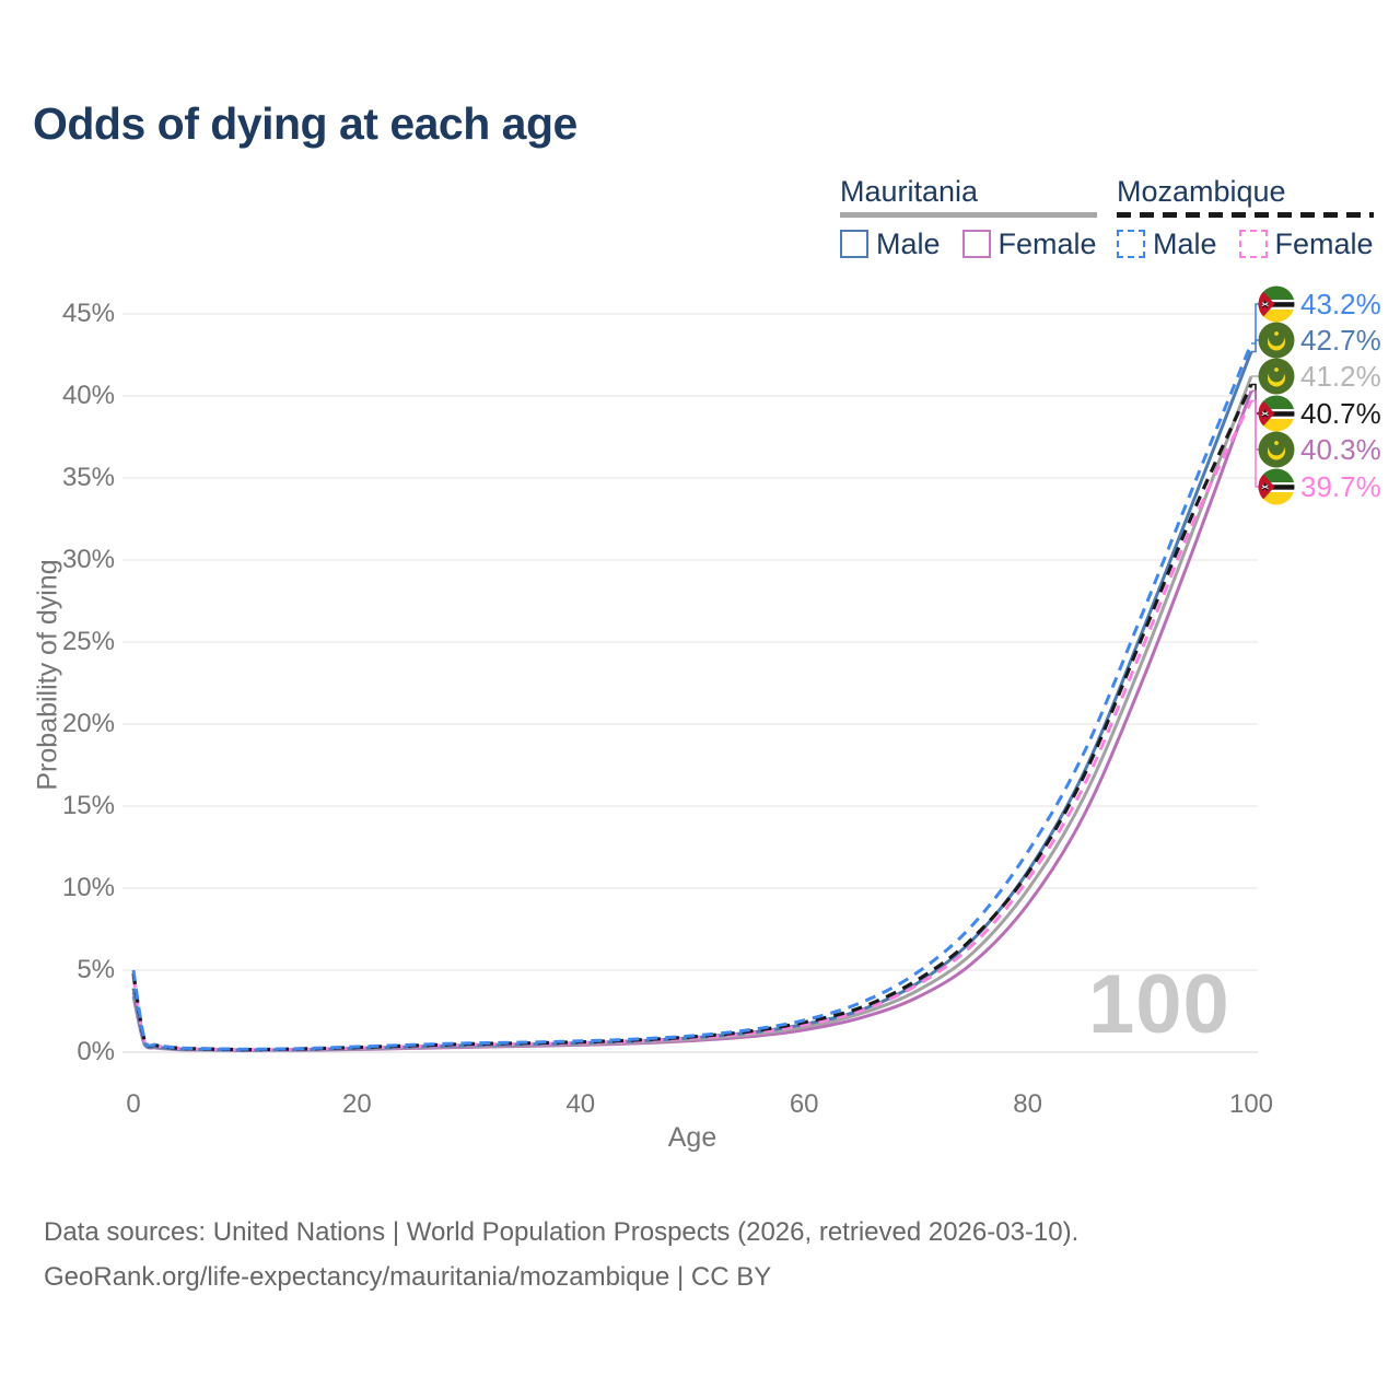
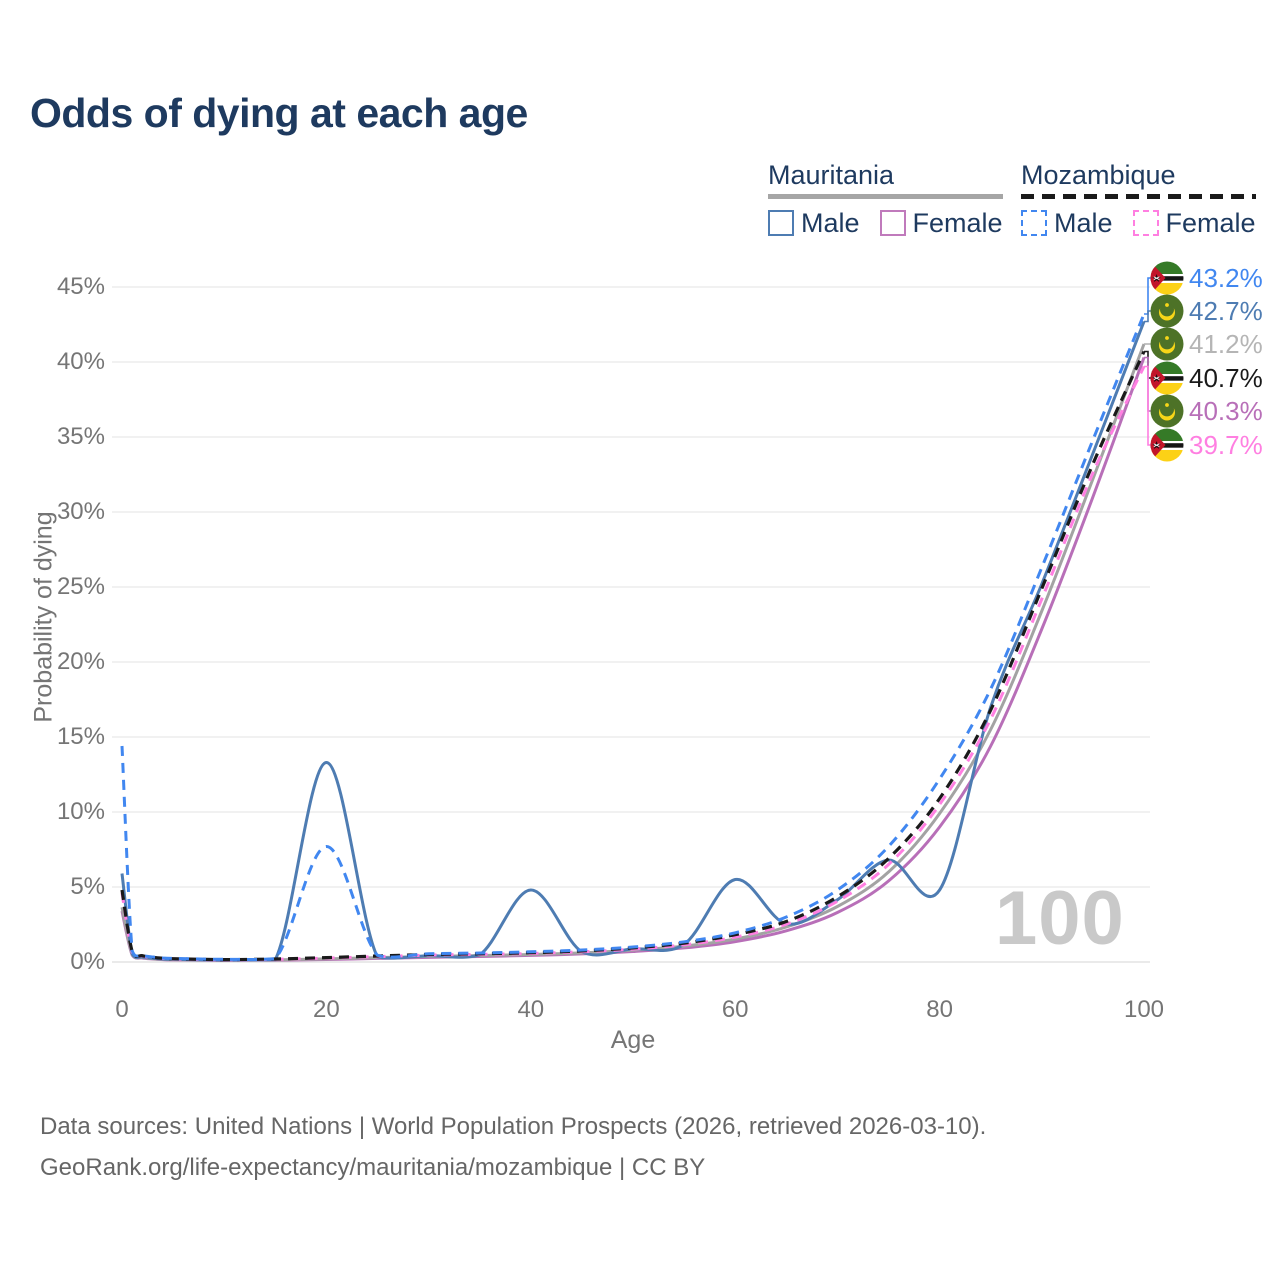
Mauritania Male/0: 3.9% -> 5.9%
Mozambique Male/0: 5.0% -> 14.4%
Mauritania Male/20: 0.2% -> 13.3%
Mozambique Male/20: 0.3% -> 7.7%
Mauritania Male/40: 0.6% -> 4.8%
Mauritania Male/60: 1.7% -> 5.5%
Mauritania Male/80: 11.0% -> 4.8%
